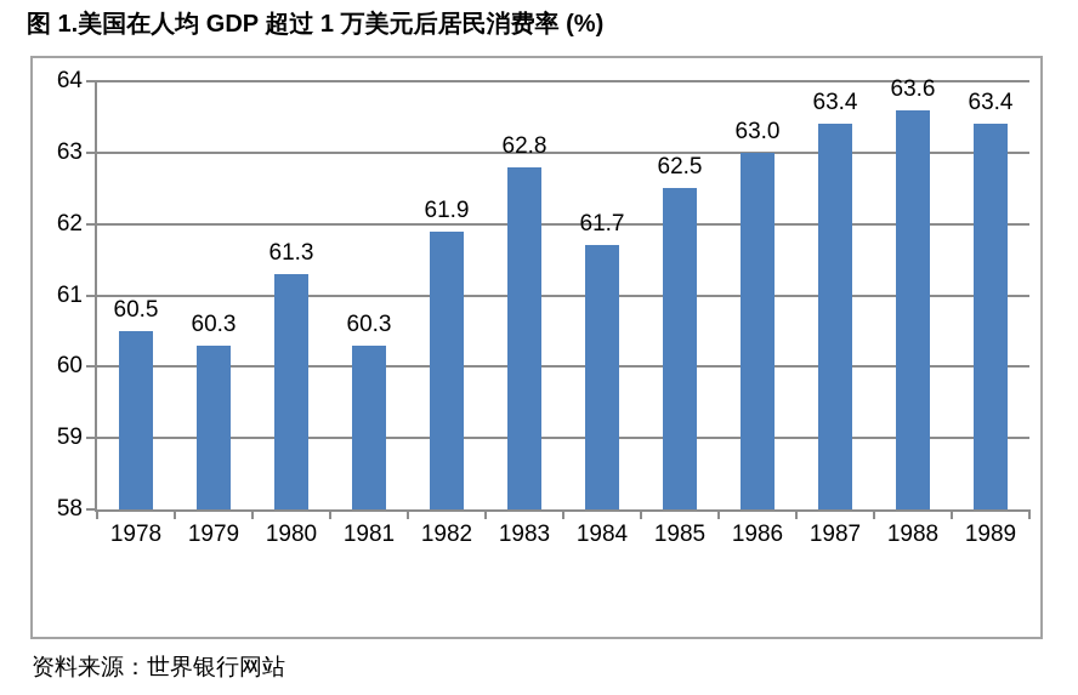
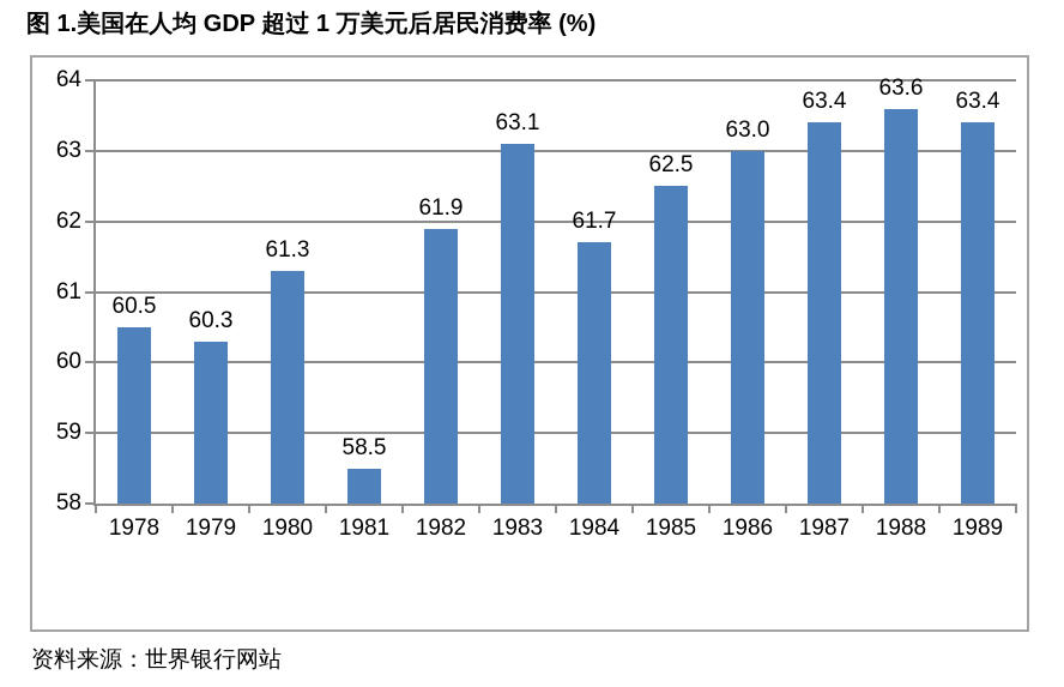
1981: 60.3 -> 58.5
1983: 62.8 -> 63.1
